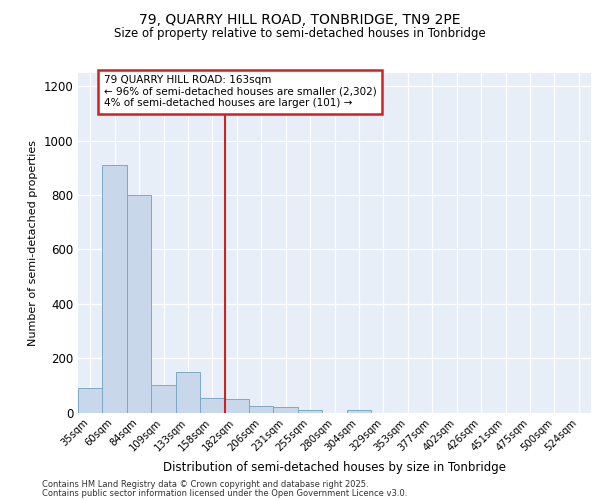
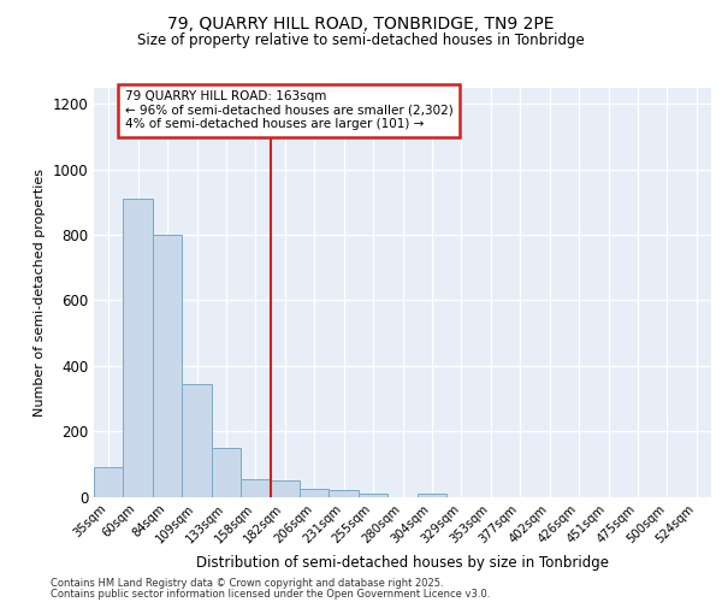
109sqm: 100 -> 345
